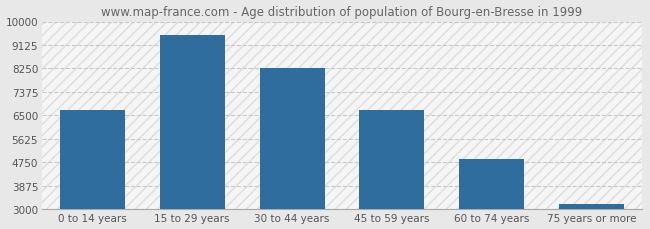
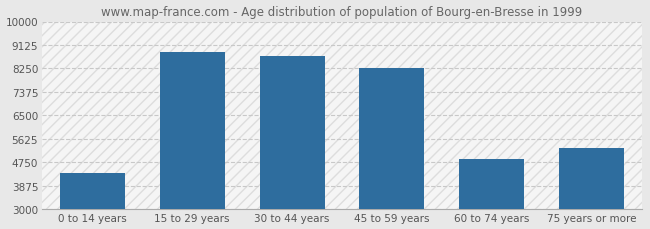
0 to 14 years: 6690 -> 4350
15 to 29 years: 9480 -> 8850
30 to 44 years: 8250 -> 8700
45 to 59 years: 6690 -> 8250
75 years or more: 3200 -> 5300
